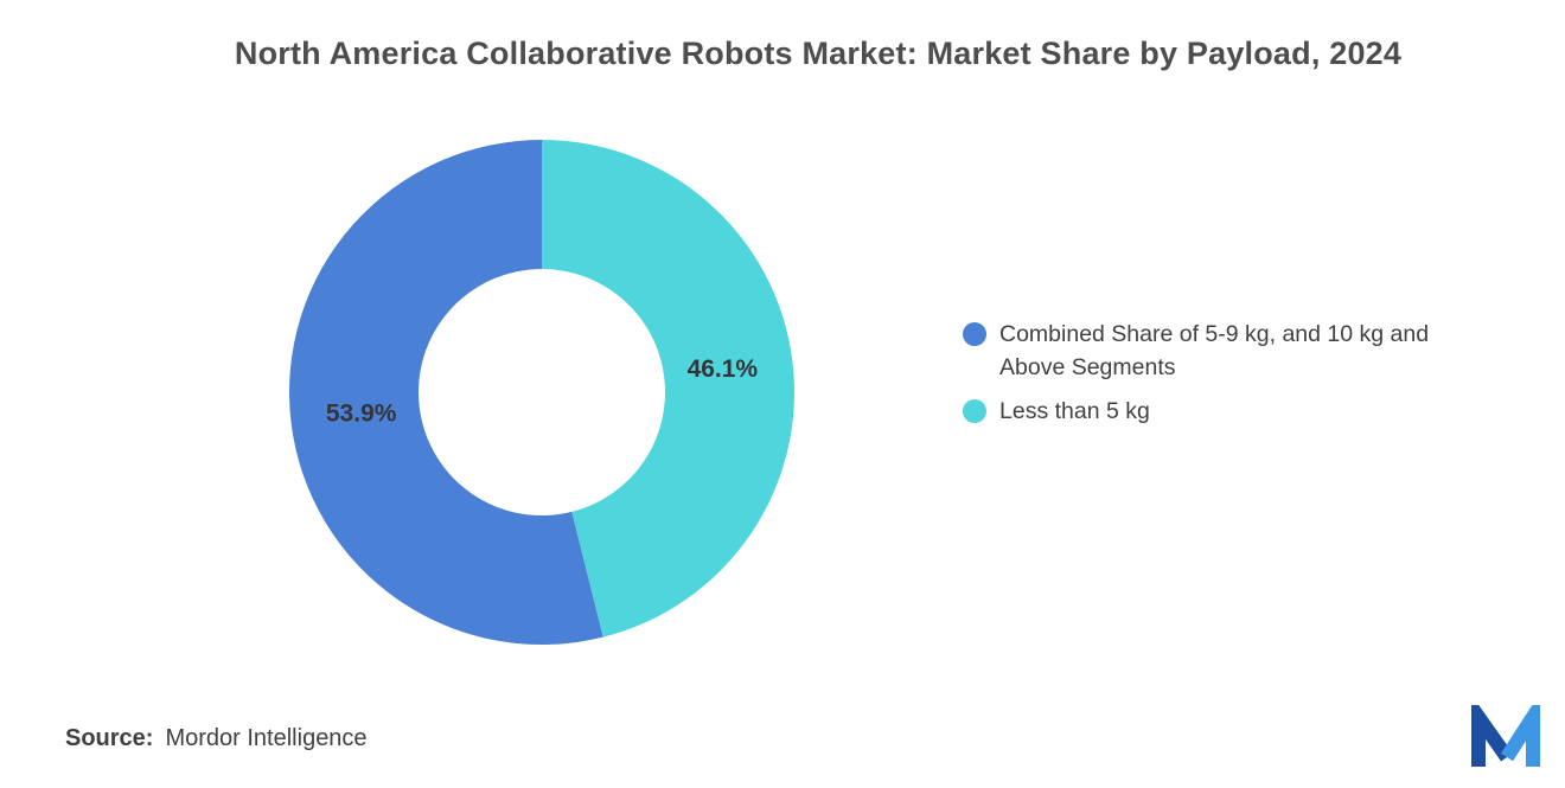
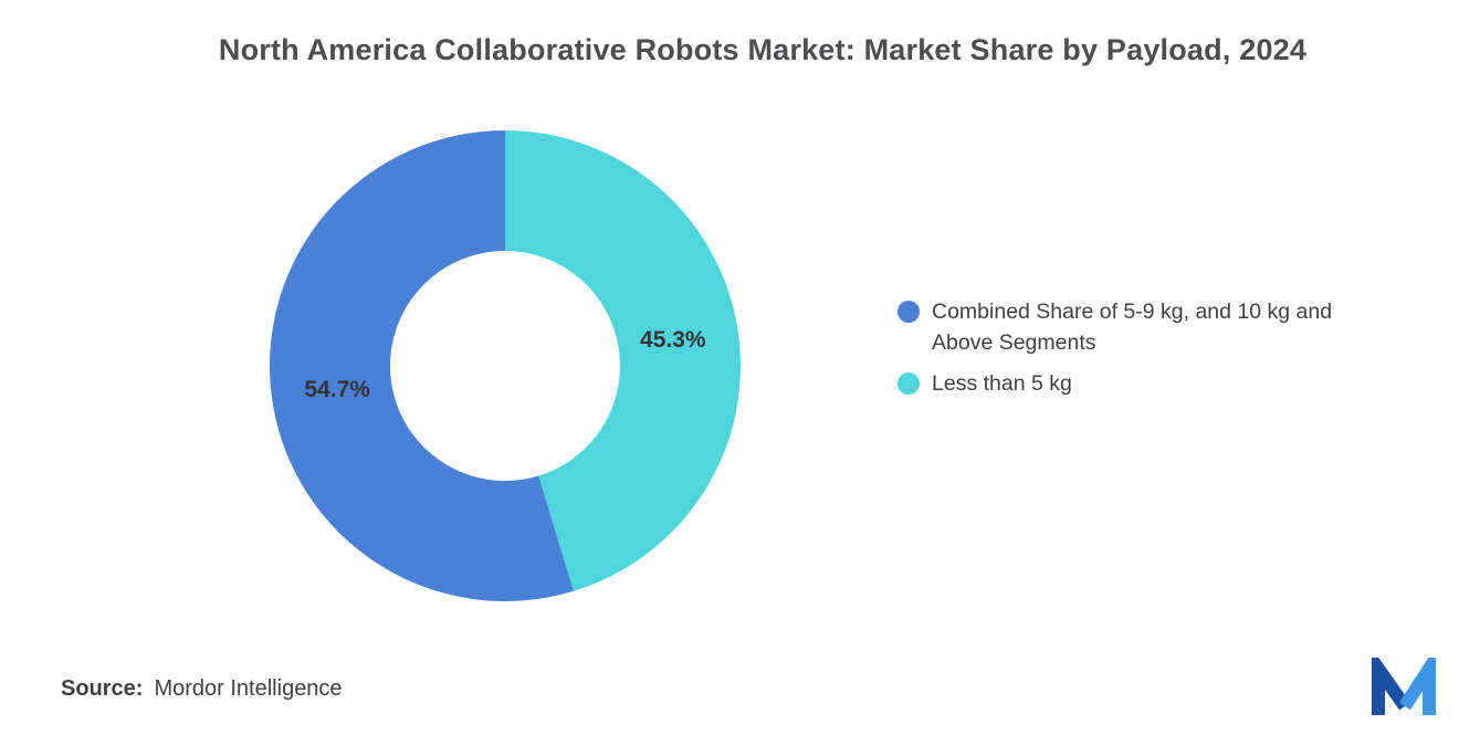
Combined Share of 5-9 kg, and 10 kg and Above Segments: 53.9% -> 54.7%
Less than 5 kg: 46.1% -> 45.3%
